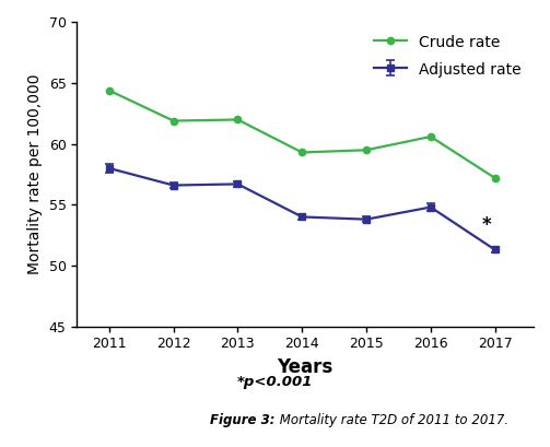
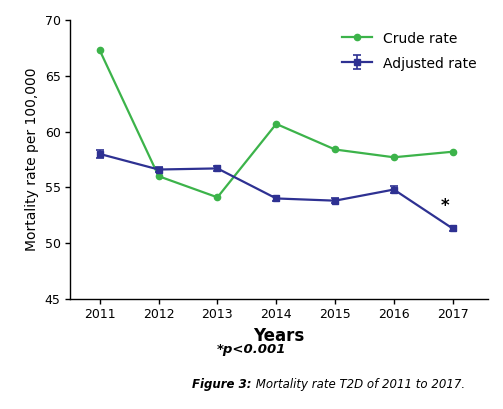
Crude rate/2011: 64.4 -> 67.3
Crude rate/2012: 61.9 -> 56.0
Crude rate/2013: 62.0 -> 54.1
Crude rate/2014: 59.3 -> 60.7
Crude rate/2015: 59.5 -> 58.4
Crude rate/2016: 60.6 -> 57.7
Crude rate/2017: 57.2 -> 58.2
